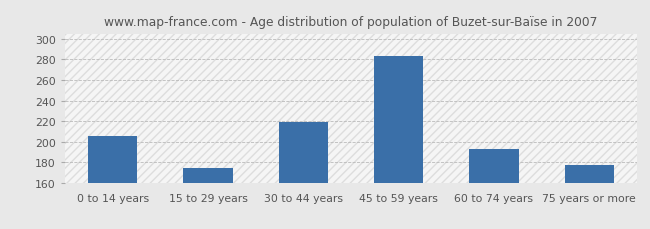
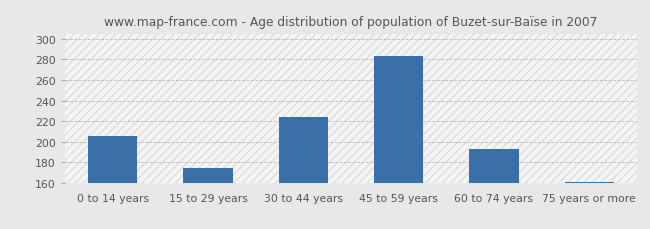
30 to 44 years: 219 -> 224
75 years or more: 177 -> 161
